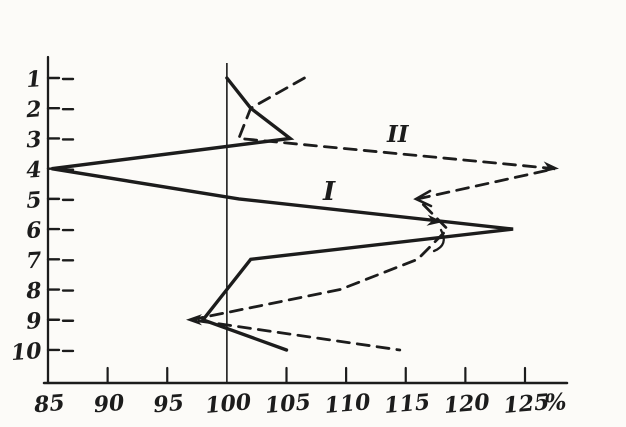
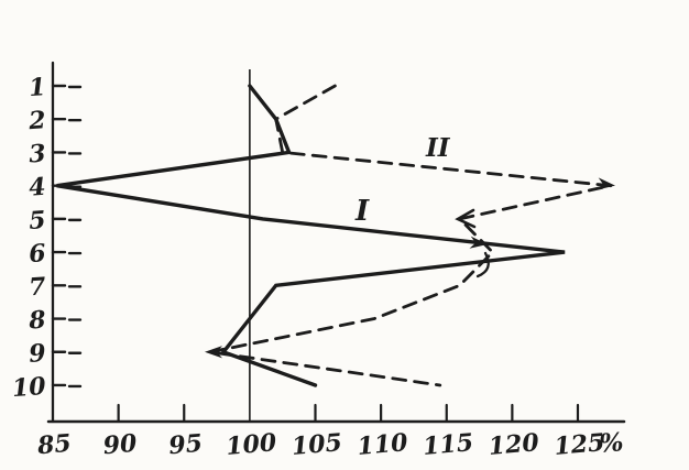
I/3: 105.3 -> 103.0
II/3: 101.0 -> 102.5
